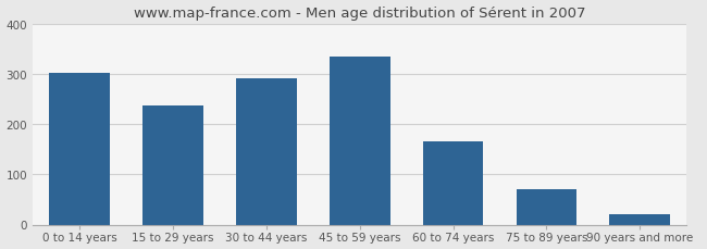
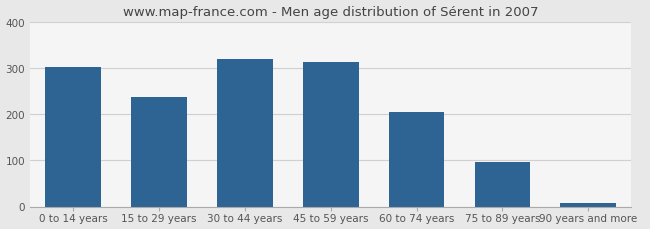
30 to 44 years: 290 -> 318
45 to 59 years: 335 -> 312
60 to 74 years: 165 -> 204
75 to 89 years: 70 -> 97
90 years and more: 20 -> 7
